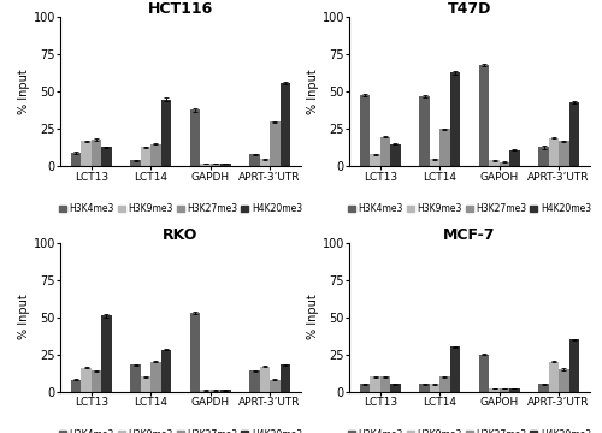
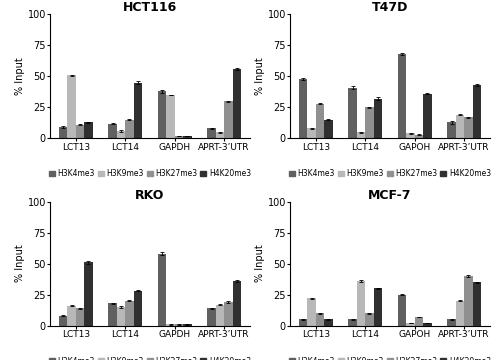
HCT116/H3K9me3/LCT13: 17 -> 51
HCT116/H3K27me3/LCT13: 18 -> 11
HCT116/H3K4me3/LCT14: 4 -> 12
HCT116/H3K9me3/LCT14: 13 -> 6
HCT116/H3K9me3/GAPDH: 2 -> 35
T47D/H3K27me3/LCT13: 20 -> 28
T47D/H3K4me3/LCT14: 47 -> 41
T47D/H4K20me3/LCT14: 63 -> 32
T47D/H4K20me3/GAPOH: 11 -> 36
RKO/H3K9me3/LCT14: 10 -> 15
RKO/H3K4me3/GAPDH: 53 -> 58
RKO/H3K27me3/APRT-3’UTR: 8 -> 19
RKO/H4K20me3/APRT-3’UTR: 18 -> 36
MCF-7/H3K9me3/LCT13: 10 -> 22
MCF-7/H3K9me3/LCT14: 5 -> 36
MCF-7/H3K27me3/GAPOH: 2 -> 7
MCF-7/H3K27me3/APRT-3’UTR: 15 -> 40
